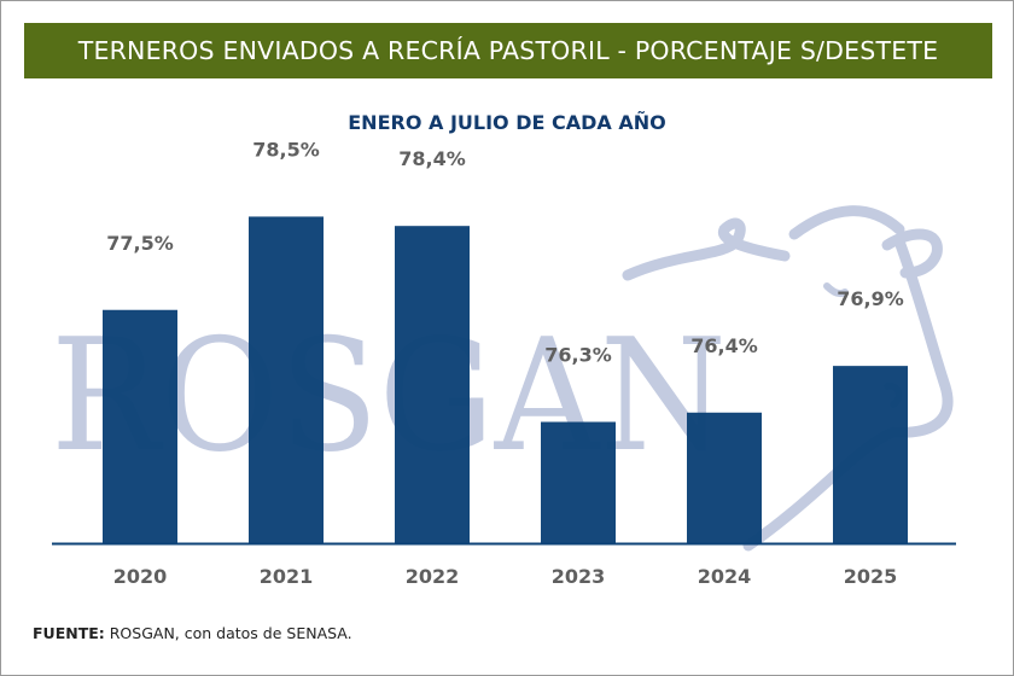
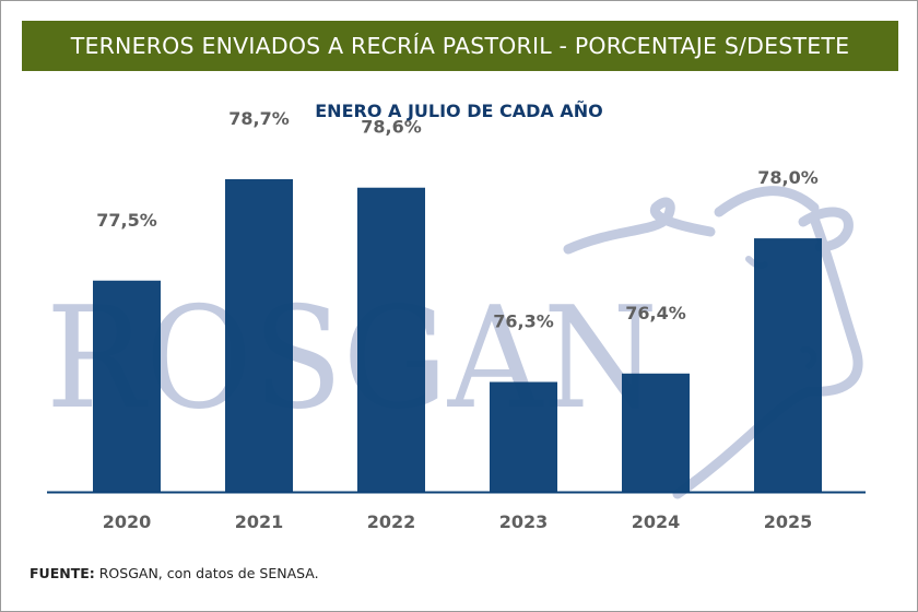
2021: 78,5% -> 78,7%
2022: 78,4% -> 78,6%
2025: 76,9% -> 78,0%
